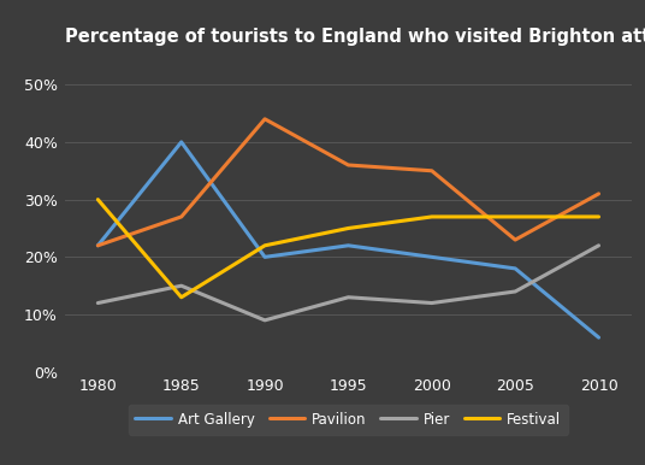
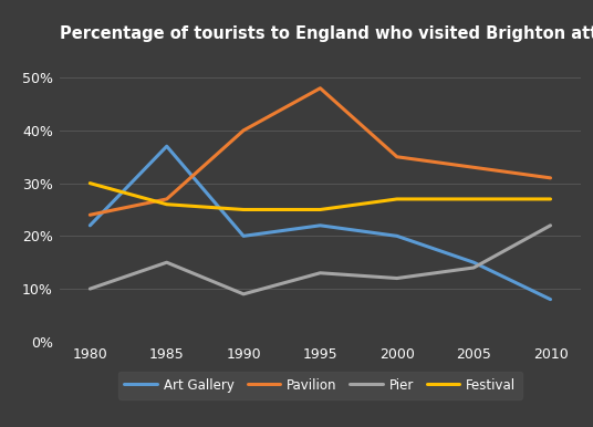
Pavilion/1980: 22% -> 24%
Pier/1980: 12% -> 10%
Art Gallery/1985: 40% -> 37%
Festival/1985: 13% -> 26%
Pavilion/1990: 44% -> 40%
Festival/1990: 22% -> 25%
Pavilion/1995: 36% -> 48%
Art Gallery/2005: 18% -> 15%
Pavilion/2005: 23% -> 33%
Art Gallery/2010: 6% -> 8%
